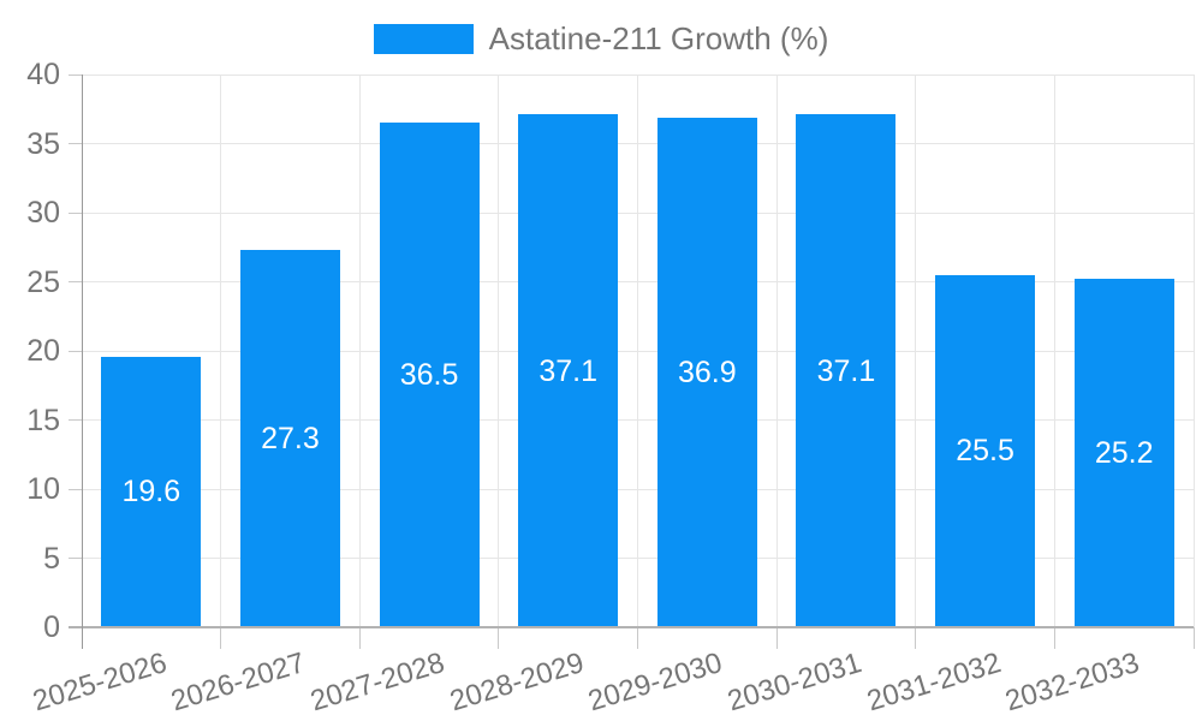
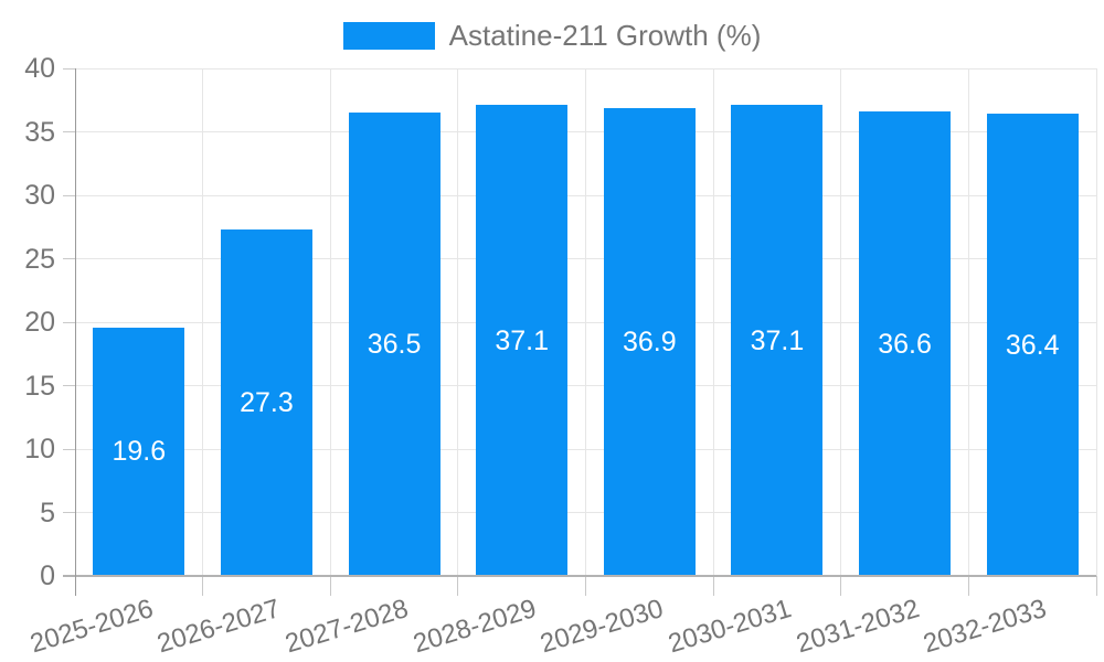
2031-2032: 25.5 -> 36.6
2032-2033: 25.2 -> 36.4
